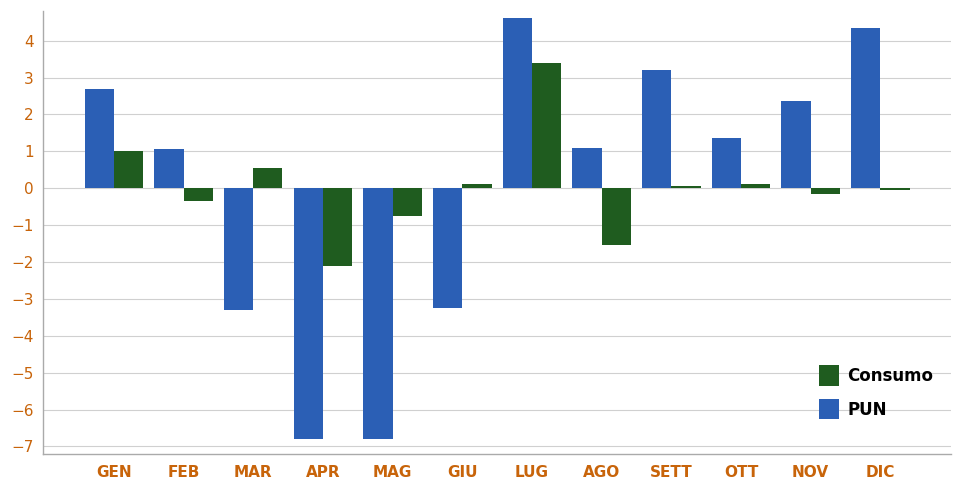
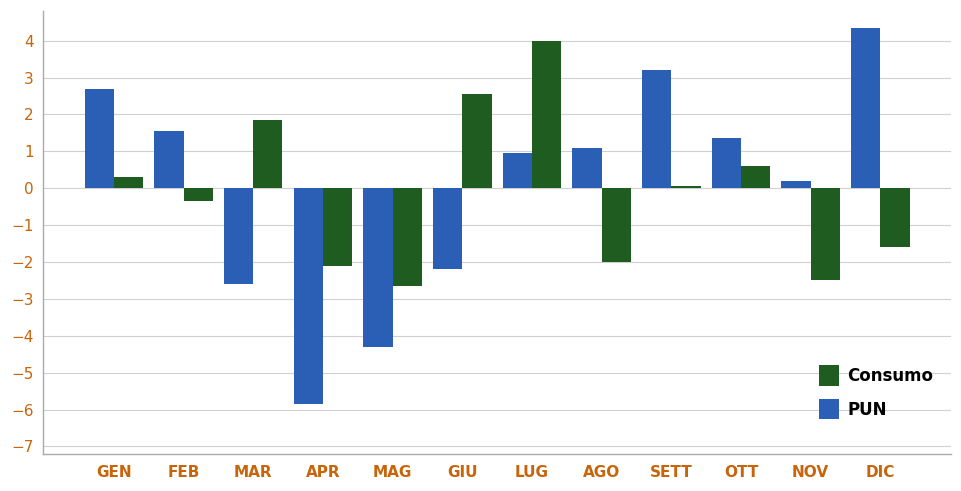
Consumo/GEN: 1.00 -> 0.30
PUN/FEB: 1.05 -> 1.55
PUN/MAR: -3.30 -> -2.60
Consumo/MAR: 0.55 -> 1.85
PUN/APR: -6.80 -> -5.85
PUN/MAG: -6.80 -> -4.30
Consumo/MAG: -0.75 -> -2.65
PUN/GIU: -3.25 -> -2.20
Consumo/GIU: 0.10 -> 2.55
PUN/LUG: 4.60 -> 0.95
Consumo/LUG: 3.40 -> 4.00
Consumo/AGO: -1.55 -> -2.00
Consumo/OTT: 0.10 -> 0.60
PUN/NOV: 2.35 -> 0.20
Consumo/NOV: -0.15 -> -2.50
Consumo/DIC: -0.05 -> -1.60
